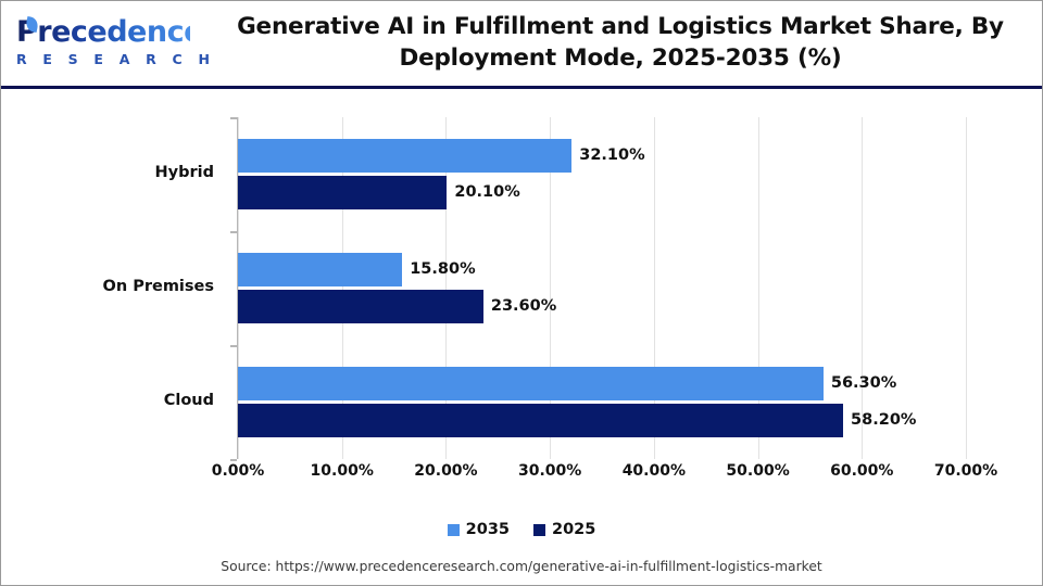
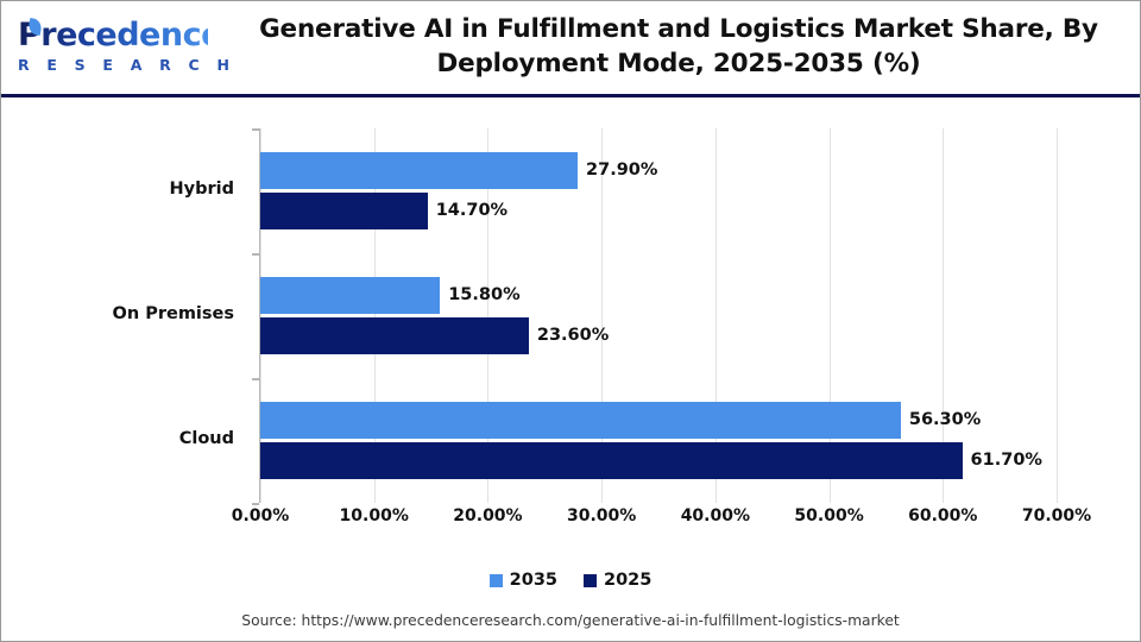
2035/Hybrid: 32.10% -> 27.90%
2025/Hybrid: 20.10% -> 14.70%
2025/Cloud: 58.20% -> 61.70%
